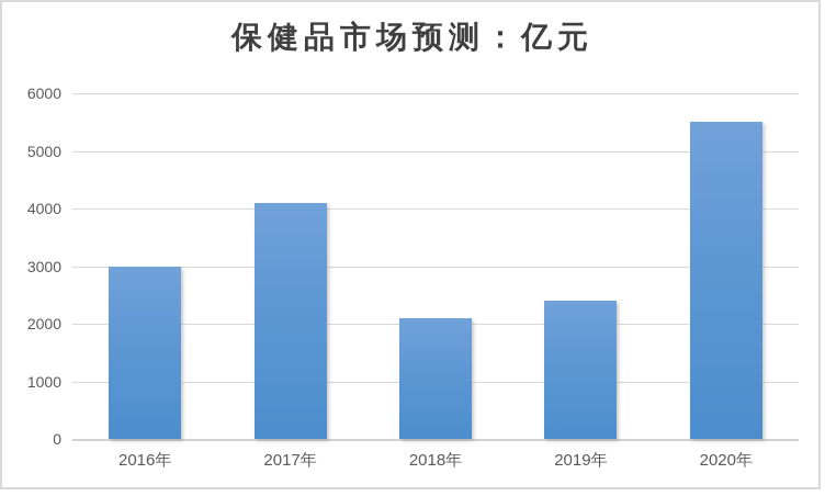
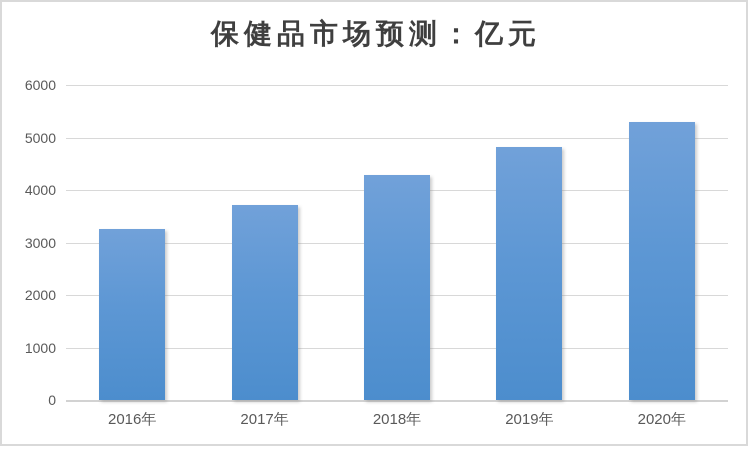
2016年: 3000 -> 3300
2017年: 4100 -> 3700
2018年: 2100 -> 4300
2019年: 2400 -> 4800
2020年: 5500 -> 5300
